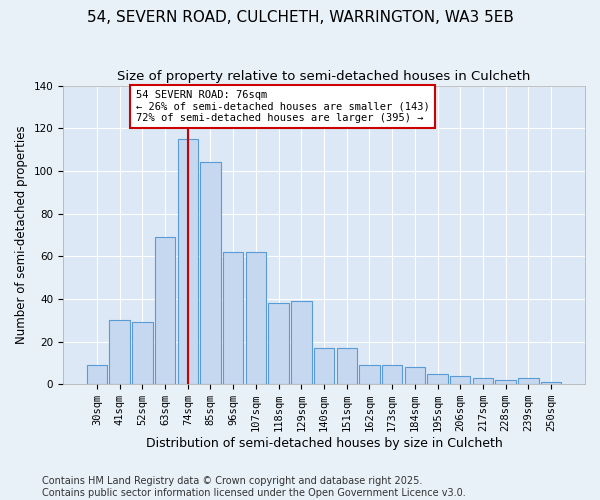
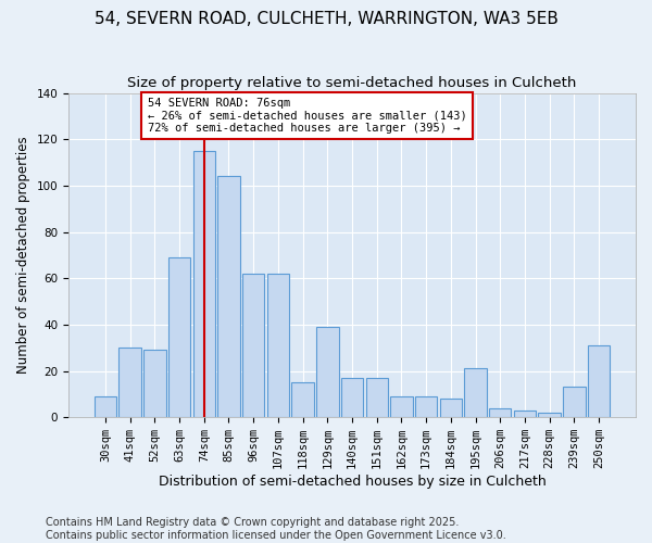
118sqm: 38 -> 15
195sqm: 5 -> 21
239sqm: 3 -> 13
250sqm: 1 -> 31
